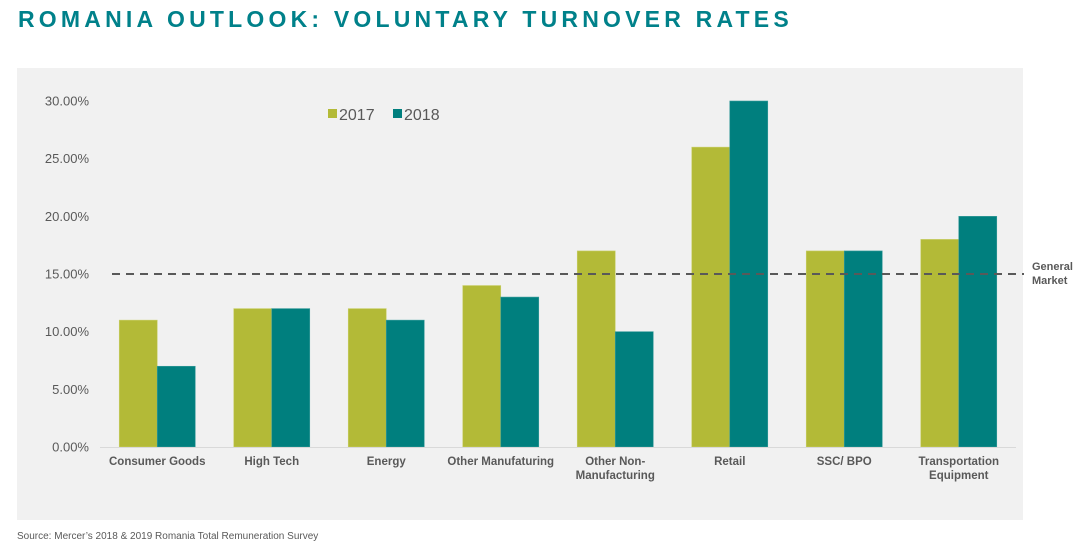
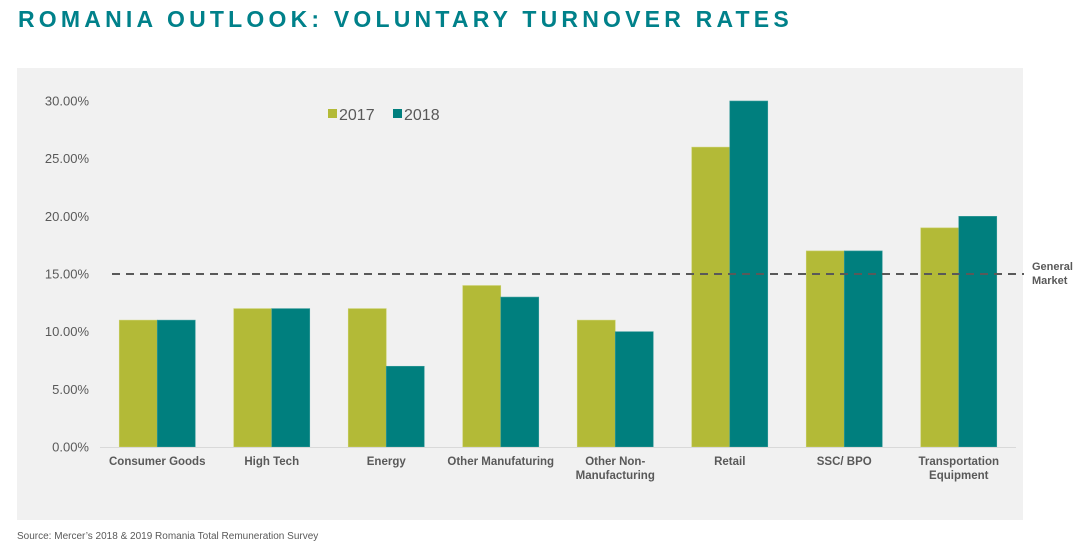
2018/Consumer Goods: 7% -> 11%
2018/Energy: 11% -> 7%
2017/Other Non- Manufacturing: 17% -> 11%
2017/Transportation Equipment: 18% -> 19%
